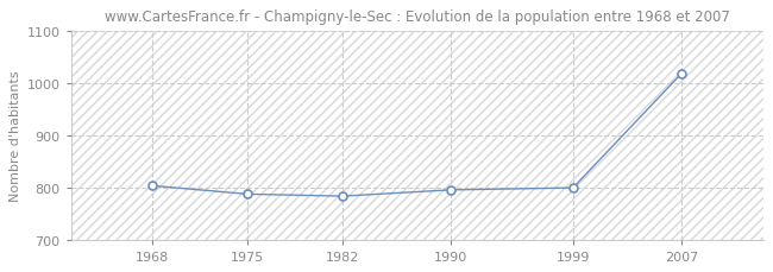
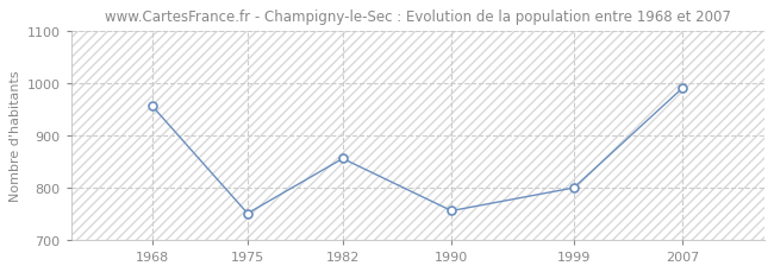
1968: 803 -> 955
1975: 787 -> 750
1982: 783 -> 855
1990: 795 -> 755
2007: 1018 -> 990
